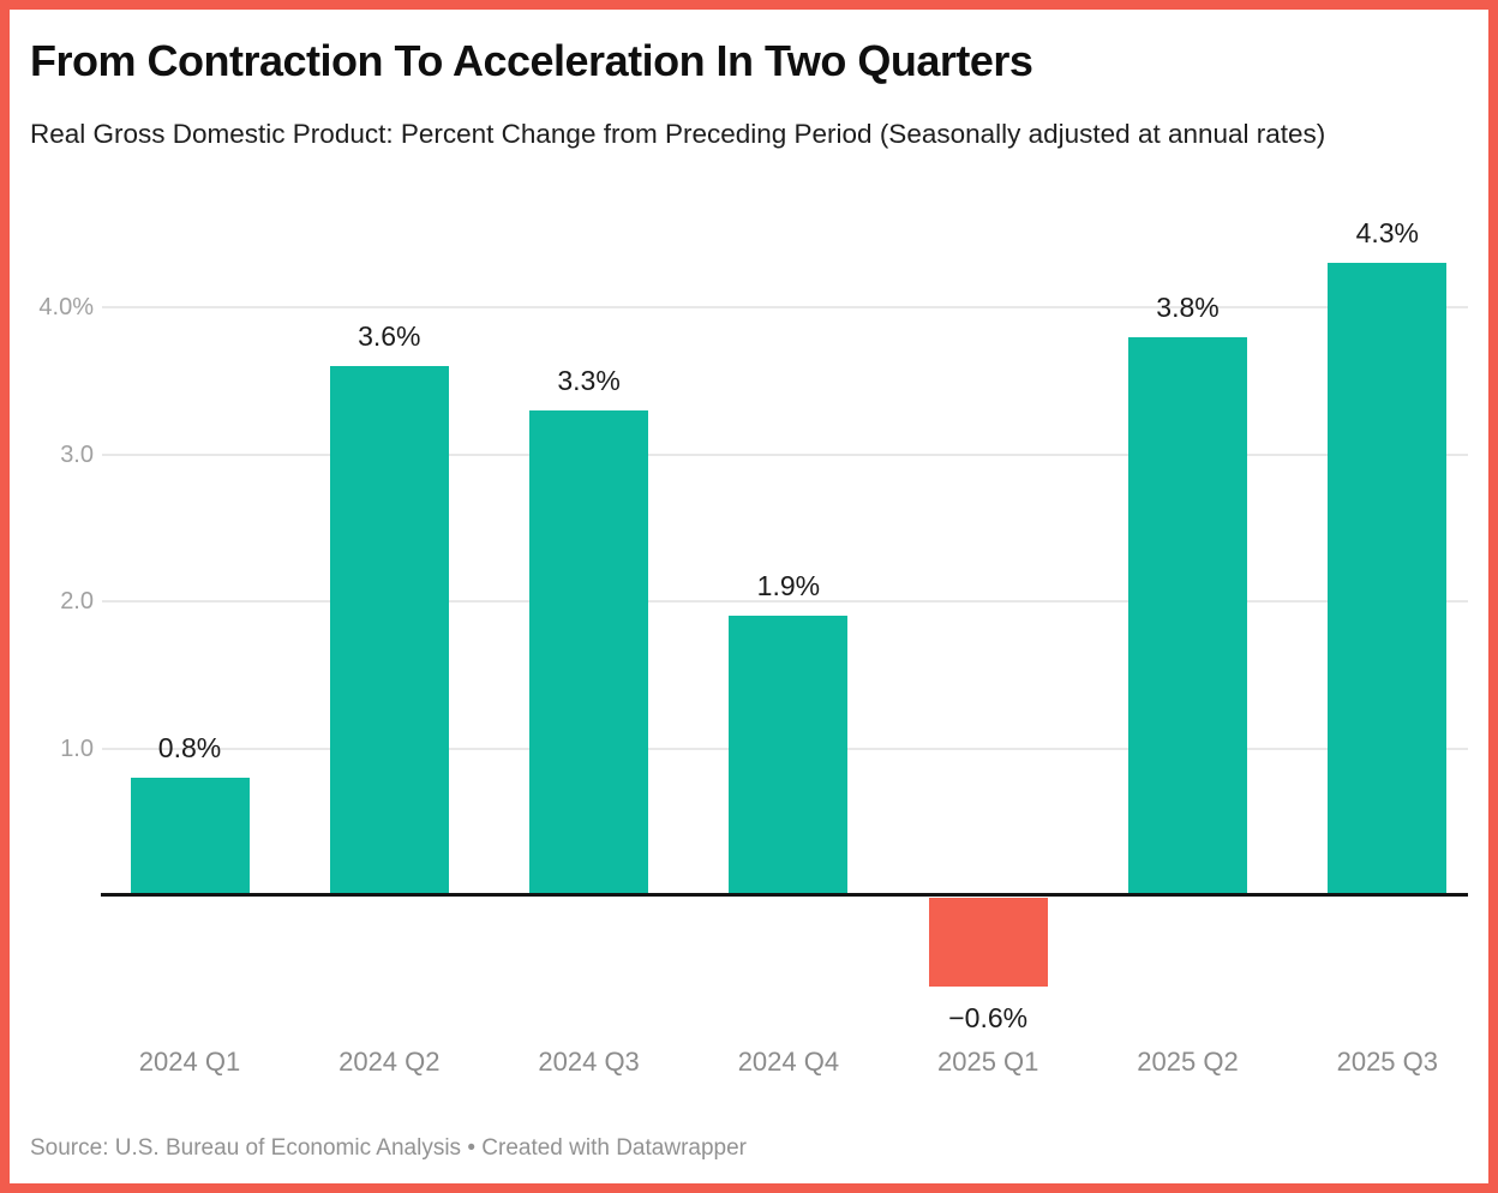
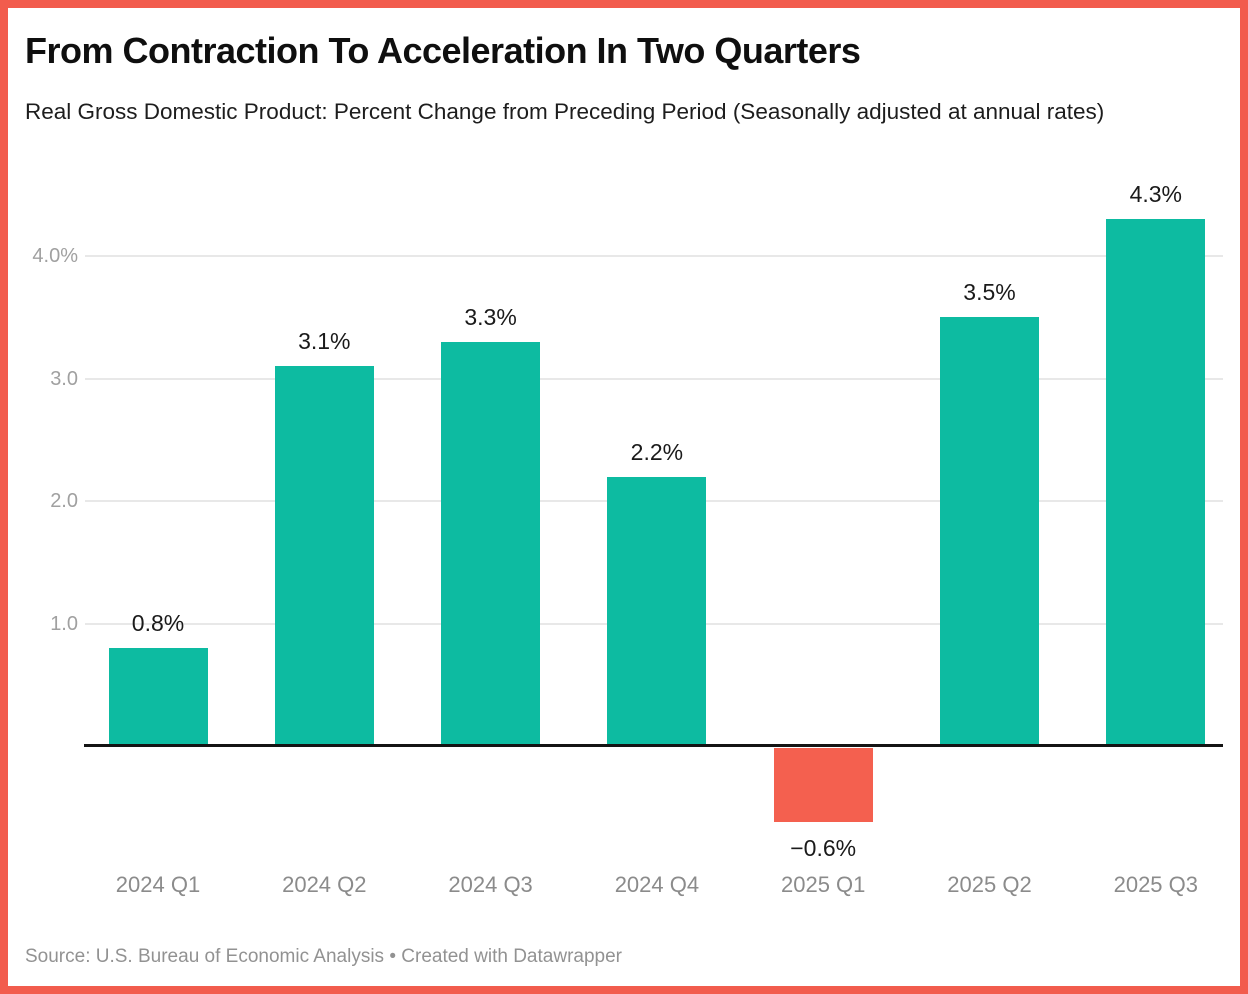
2024 Q2: 3.6% -> 3.1%
2024 Q4: 1.9% -> 2.2%
2025 Q2: 3.8% -> 3.5%
